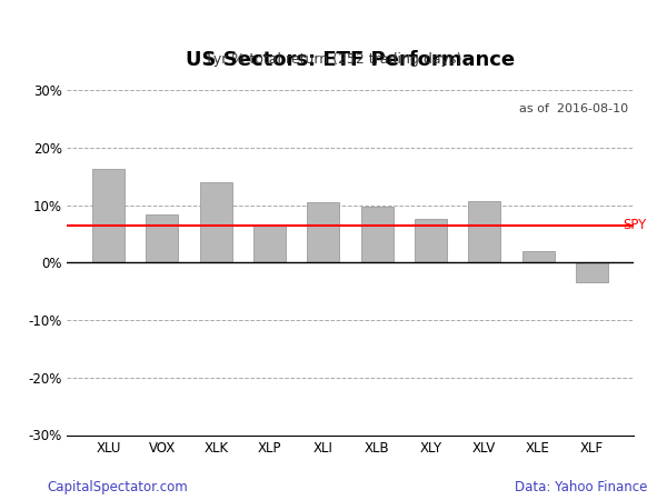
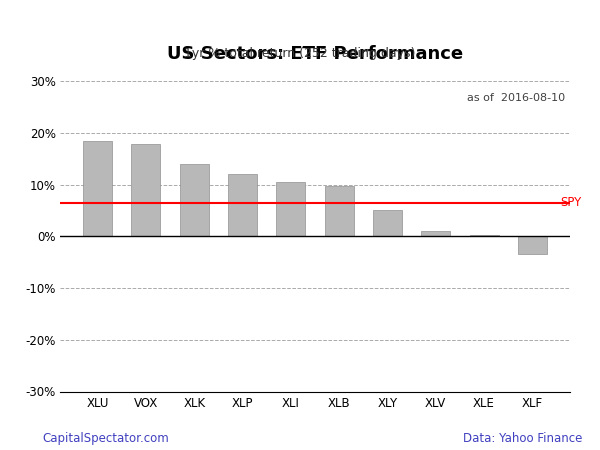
XLU: 16.2% -> 18.5%
VOX: 8.4% -> 17.8%
XLP: 6.6% -> 12.0%
XLY: 7.6% -> 5.0%
XLV: 10.6% -> 1.0%
XLE: 2.0% -> 0.2%
